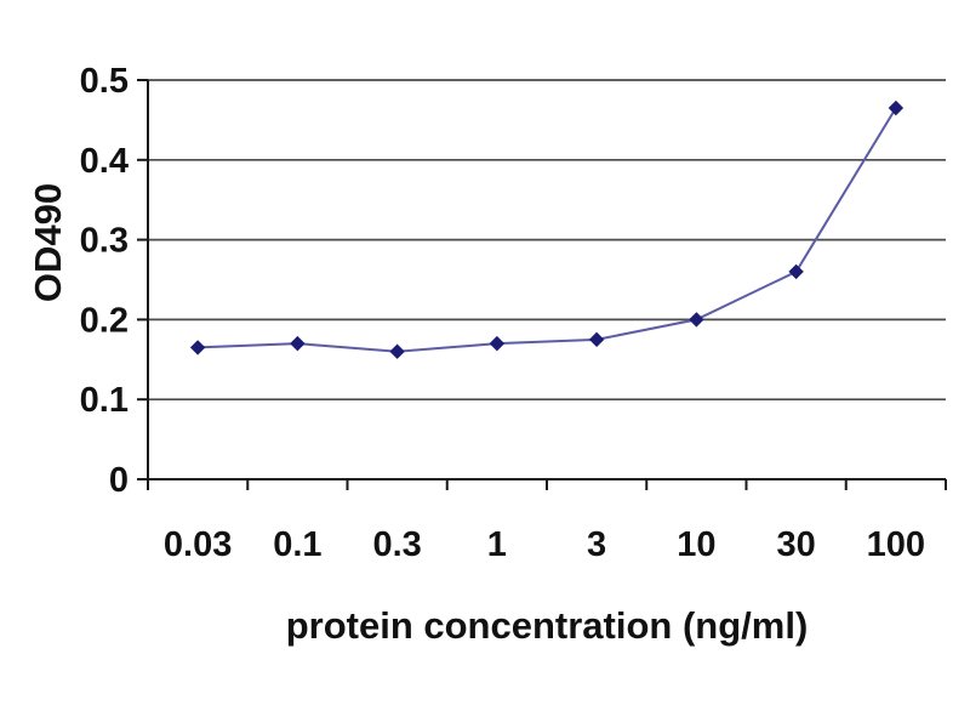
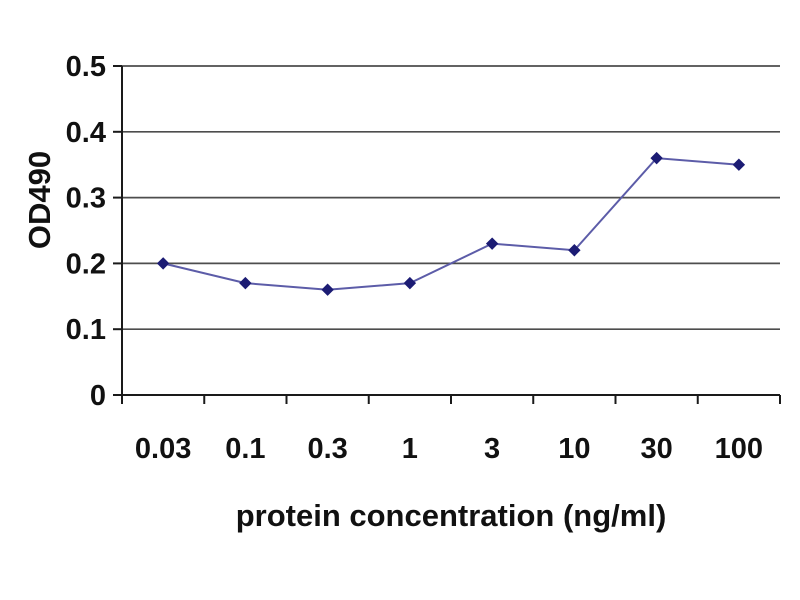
0.03: 0.17 -> 0.20
3: 0.17 -> 0.23
10: 0.20 -> 0.22
30: 0.26 -> 0.36
100: 0.47 -> 0.35
